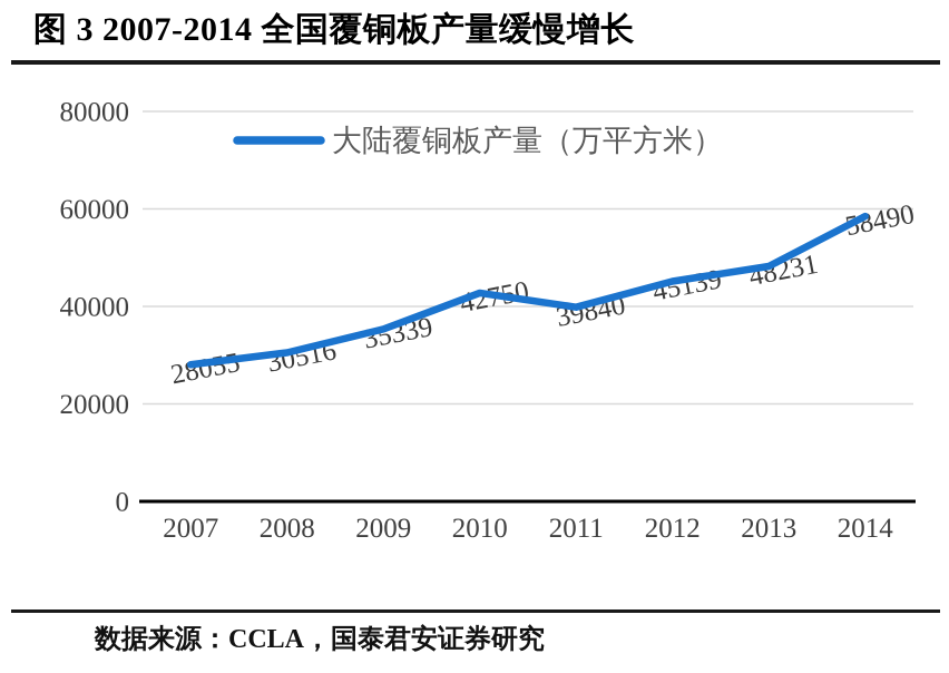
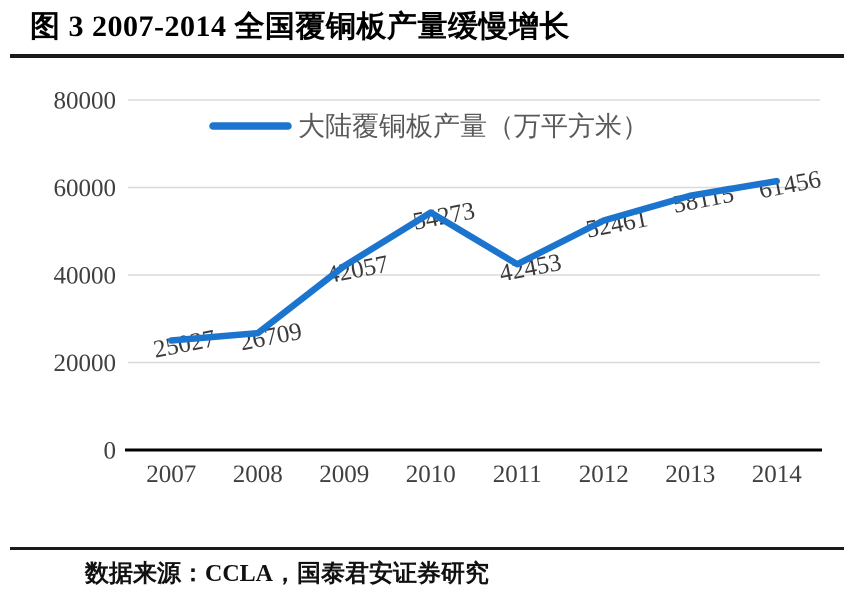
2007: 28055 -> 25027
2008: 30516 -> 26709
2009: 35339 -> 42057
2010: 42750 -> 54273
2011: 39840 -> 42453
2012: 45139 -> 52461
2013: 48231 -> 58115
2014: 58490 -> 61456
